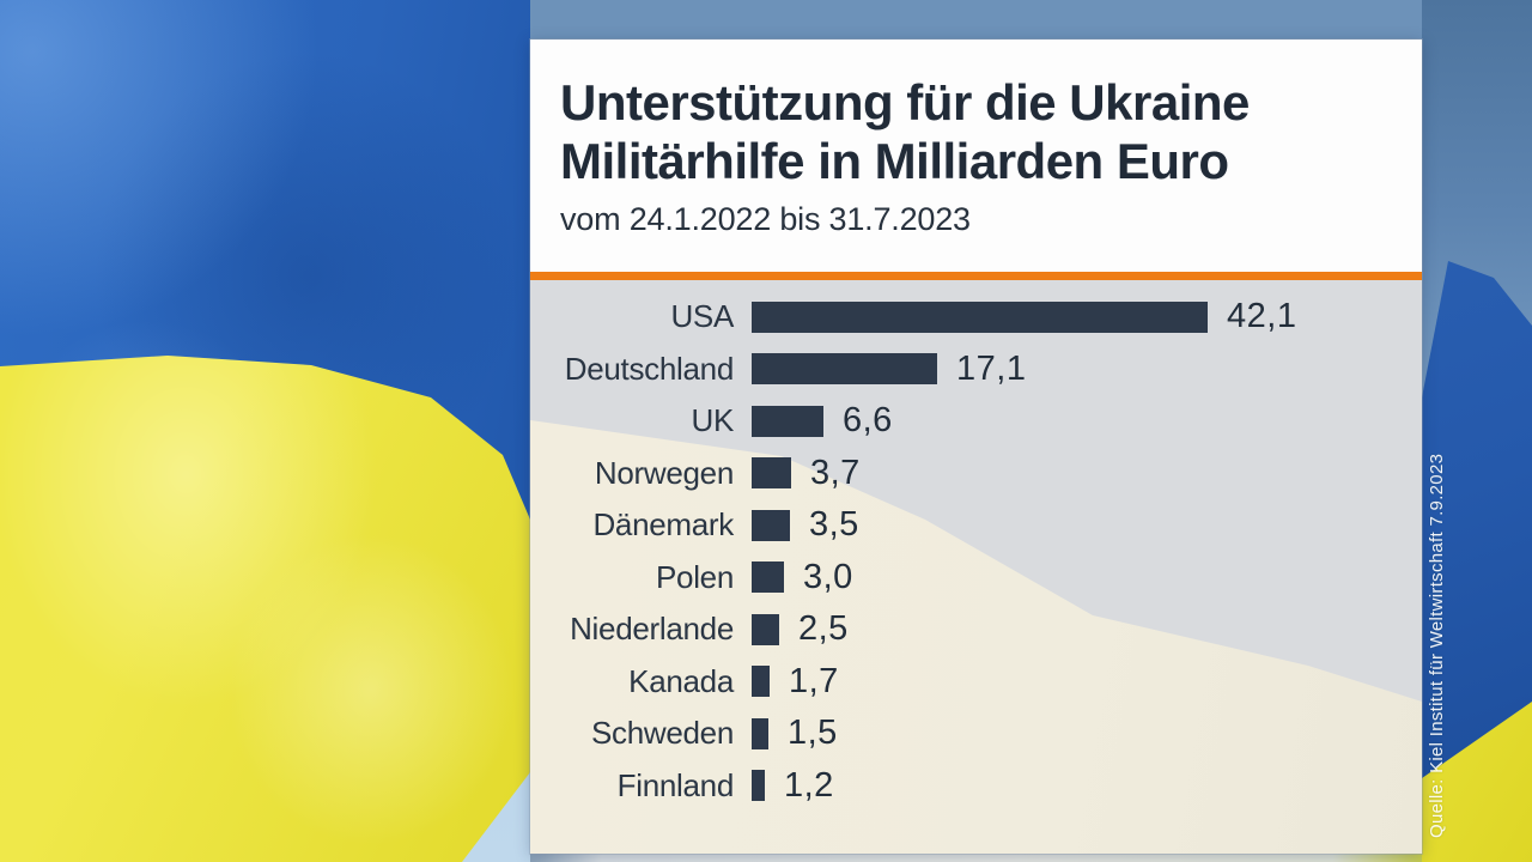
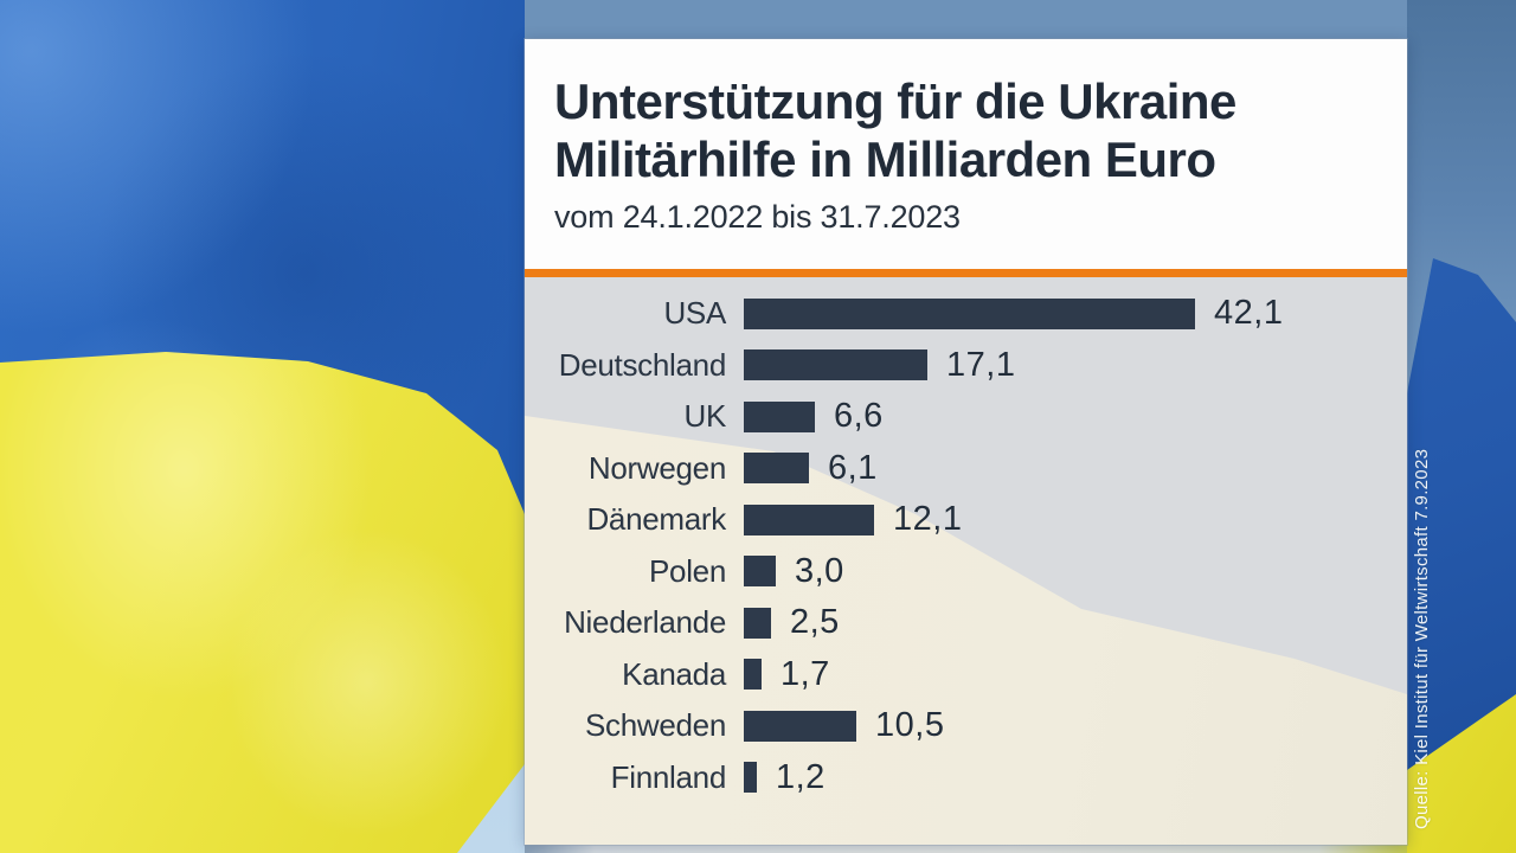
Norwegen: 3,7 -> 6,1
Dänemark: 3,5 -> 12,1
Schweden: 1,5 -> 10,5
